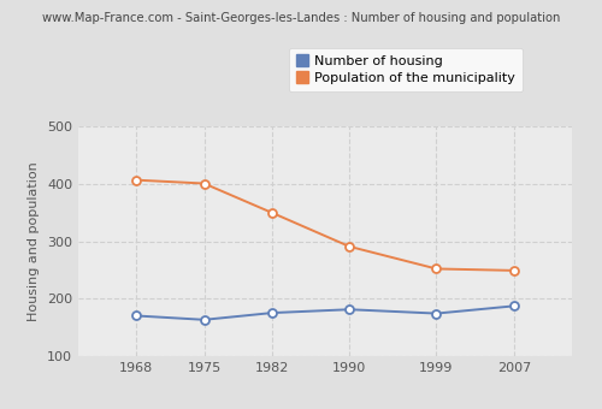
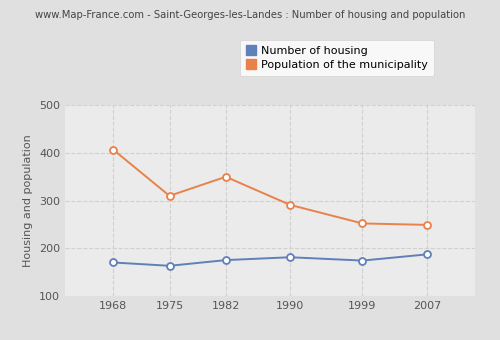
Population of the municipality/1975: 401 -> 310
